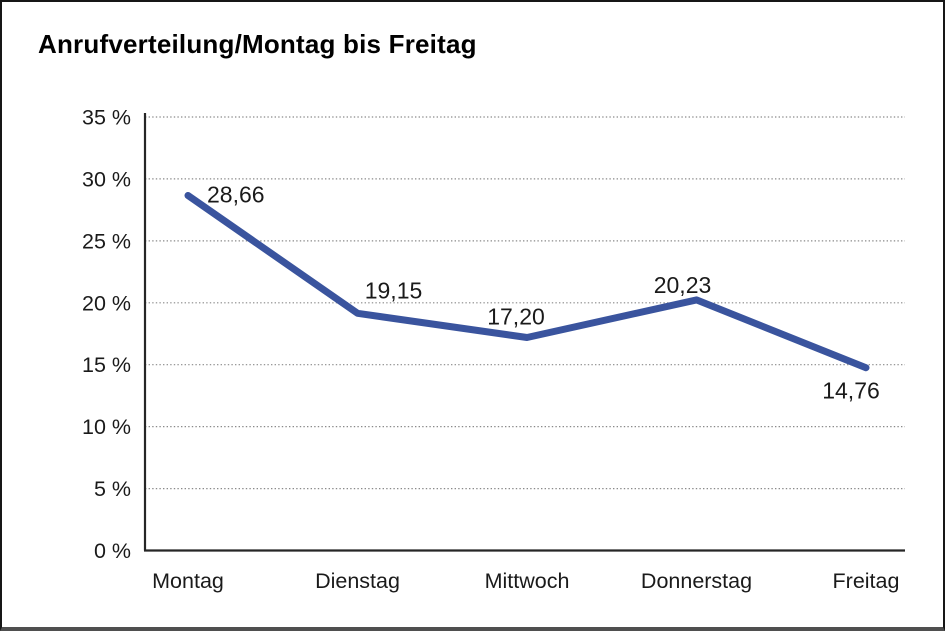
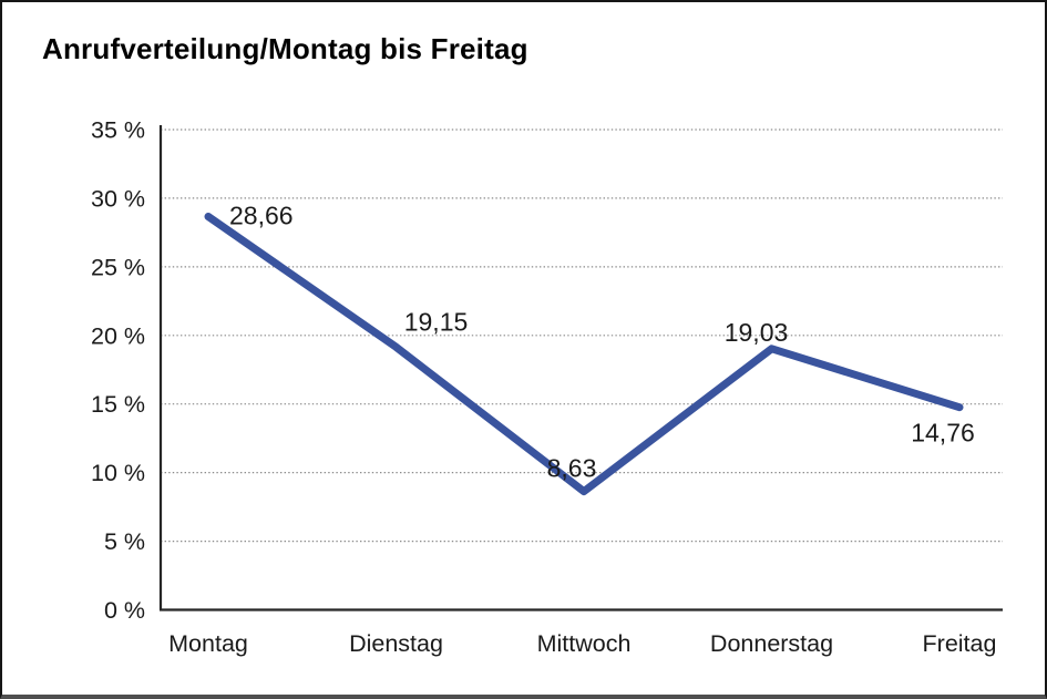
Mittwoch: 17,20 -> 8,63
Donnerstag: 20,23 -> 19,03
